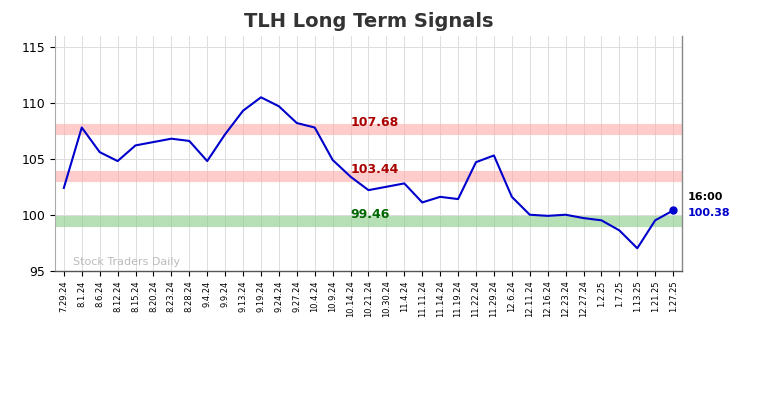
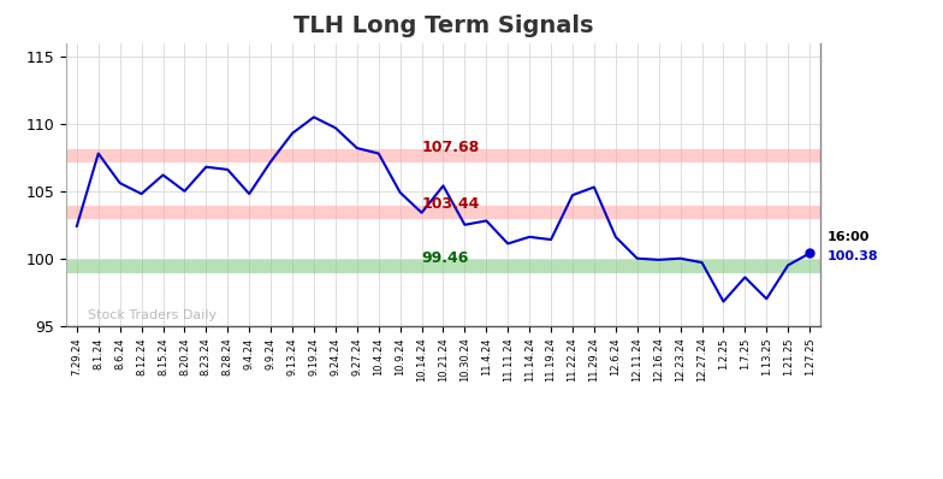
8.20.24: 106.5 -> 105.0
10.21.24: 102.2 -> 105.4
1.2.25: 99.5 -> 96.8
